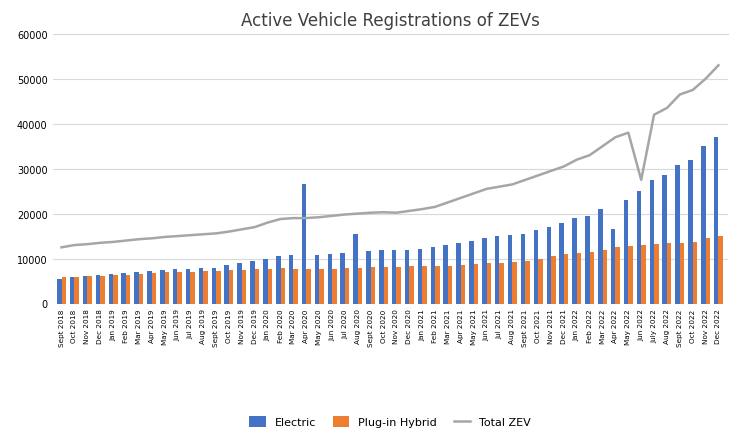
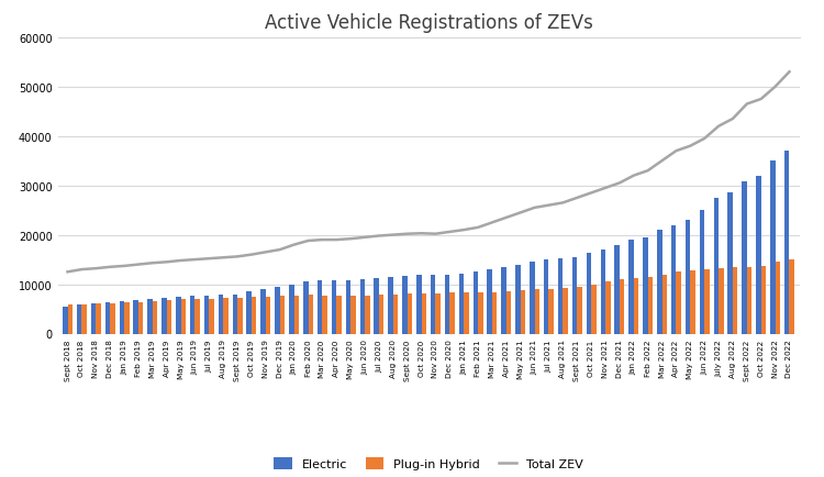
Electric/Apr 2020: 26500 -> 10700
Electric/Aug 2020: 15500 -> 11500
Electric/Apr 2022: 16500 -> 22000
Total ZEV/Jun 2022: 27500 -> 39500
